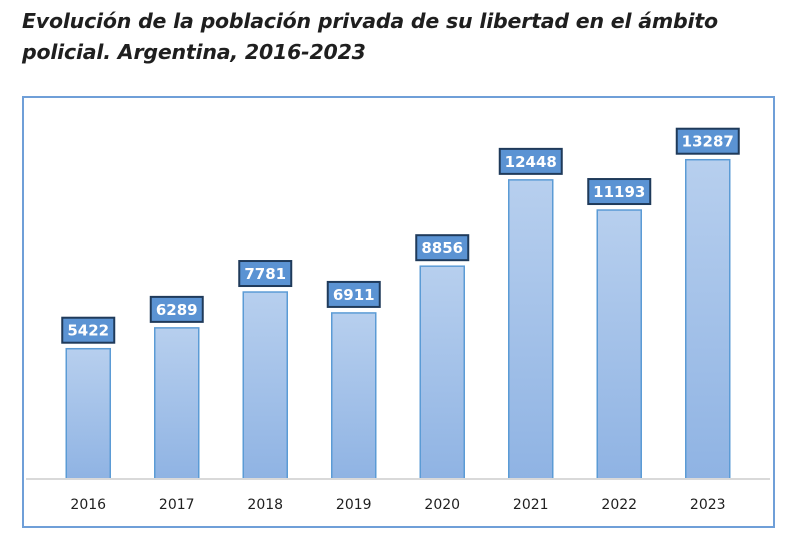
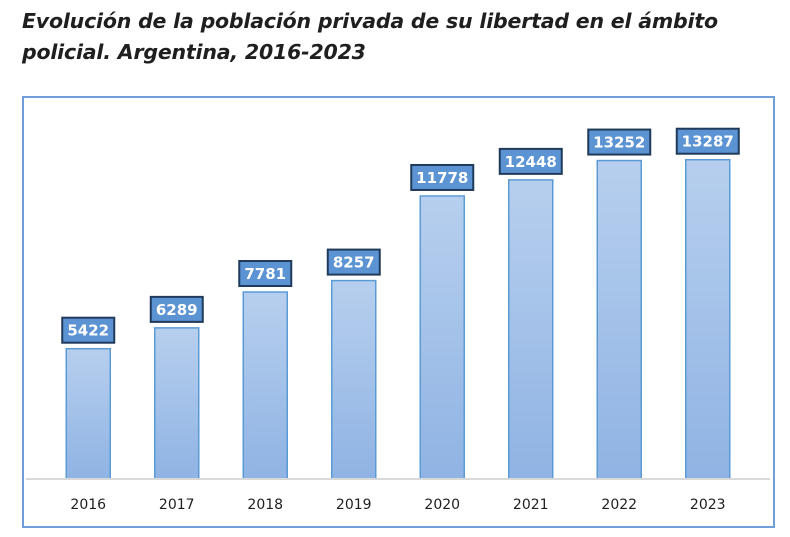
2019: 6911 -> 8257
2020: 8856 -> 11778
2022: 11193 -> 13252
